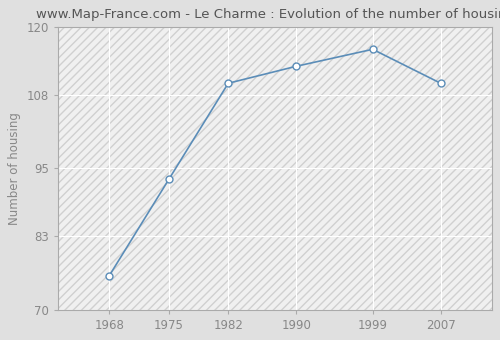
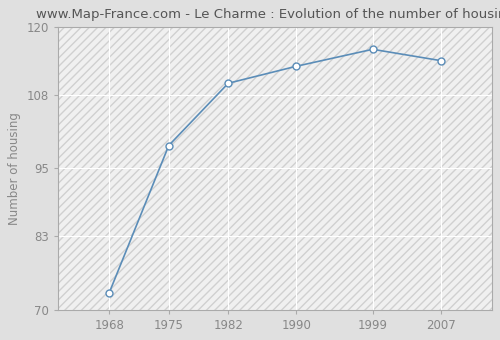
1968: 76 -> 73
1975: 93 -> 99
2007: 110 -> 114
